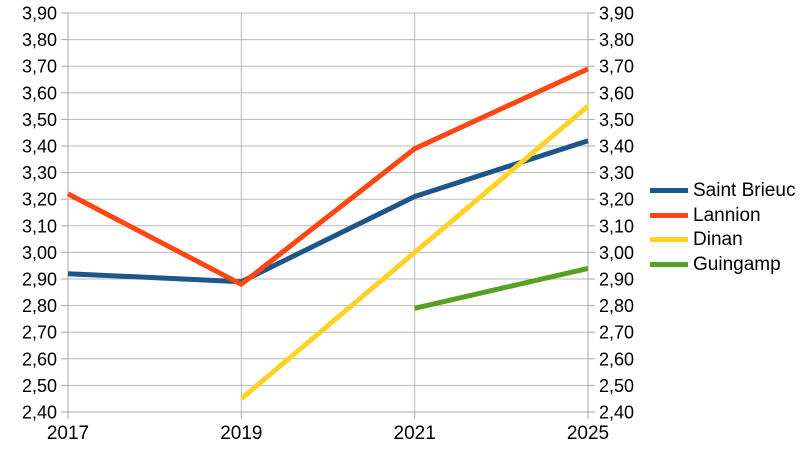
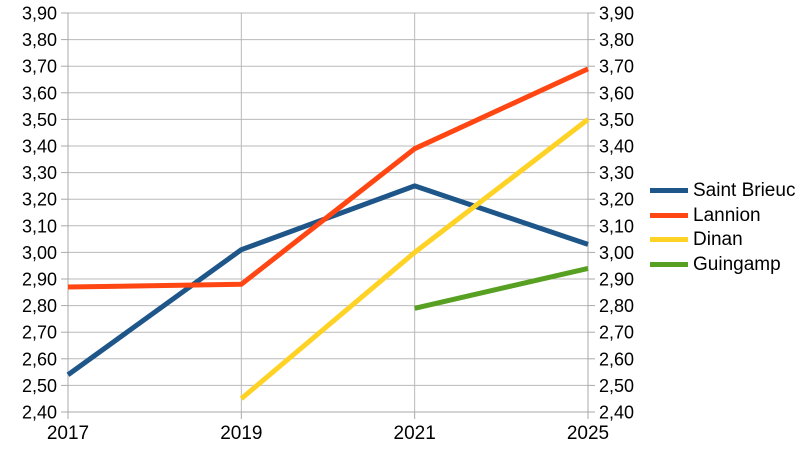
Saint Brieuc/2017: 2,92 -> 2,54
Lannion/2017: 3,22 -> 2,87
Saint Brieuc/2019: 2,89 -> 3,01
Saint Brieuc/2021: 3,21 -> 3,25
Saint Brieuc/2025: 3,42 -> 3,03
Dinan/2025: 3,55 -> 3,50
